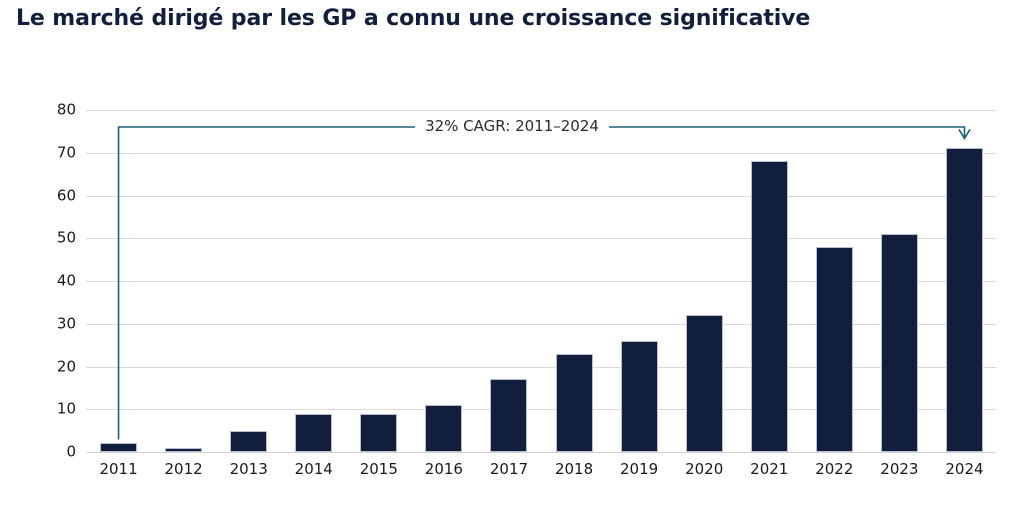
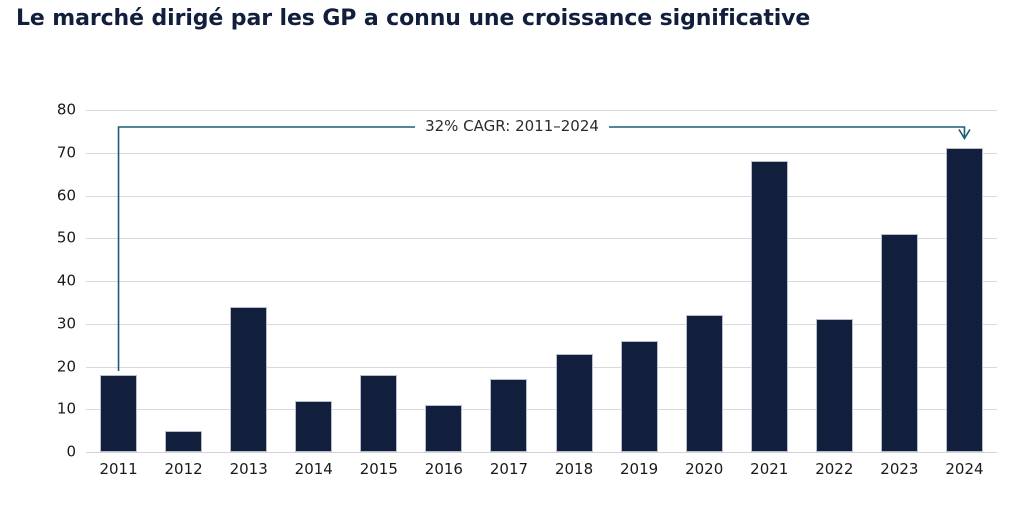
2011: 2 -> 18
2012: 1 -> 5
2013: 5 -> 34
2014: 9 -> 12
2015: 9 -> 18
2022: 48 -> 31
